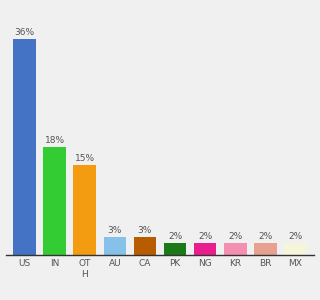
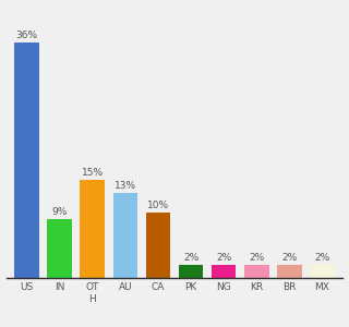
IN: 18% -> 9%
AU: 3% -> 13%
CA: 3% -> 10%
